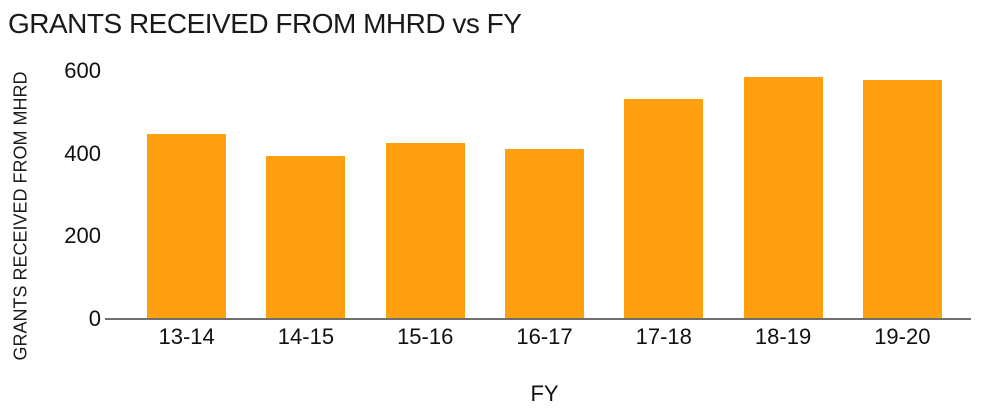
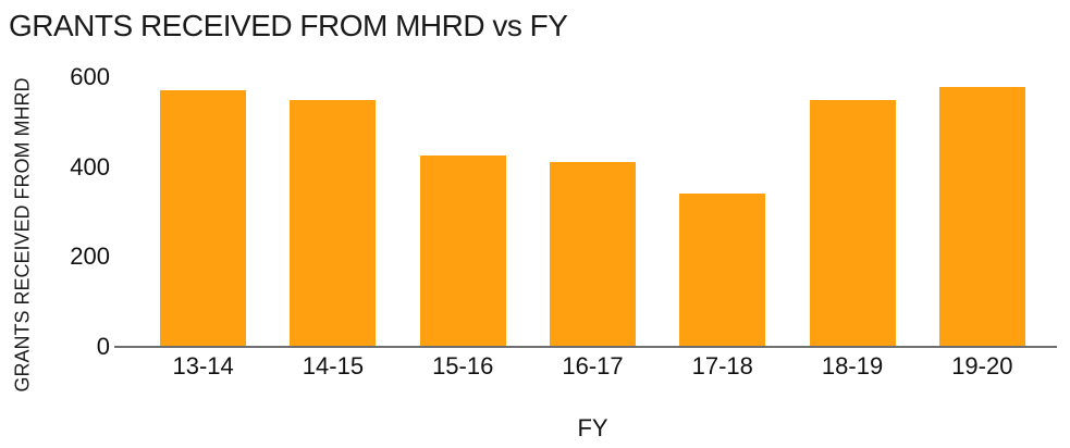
13-14: 450 -> 570
14-15: 400 -> 550
17-18: 530 -> 340
18-19: 590 -> 550
